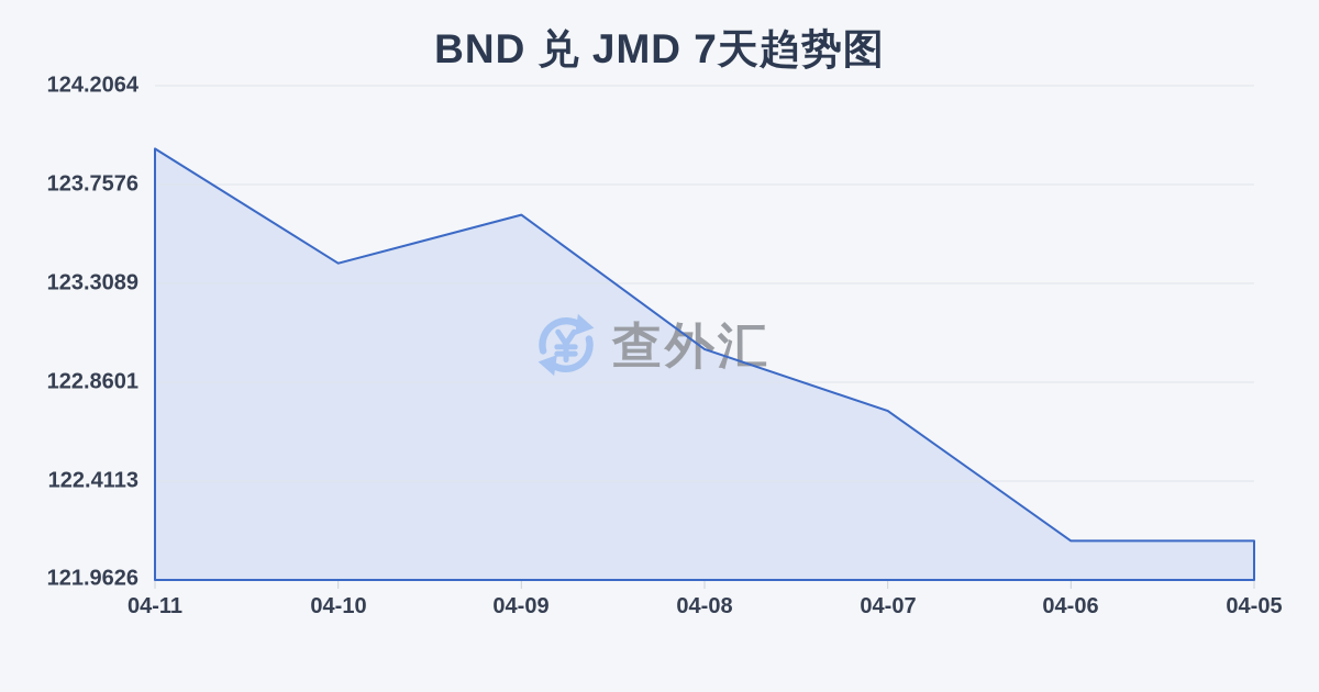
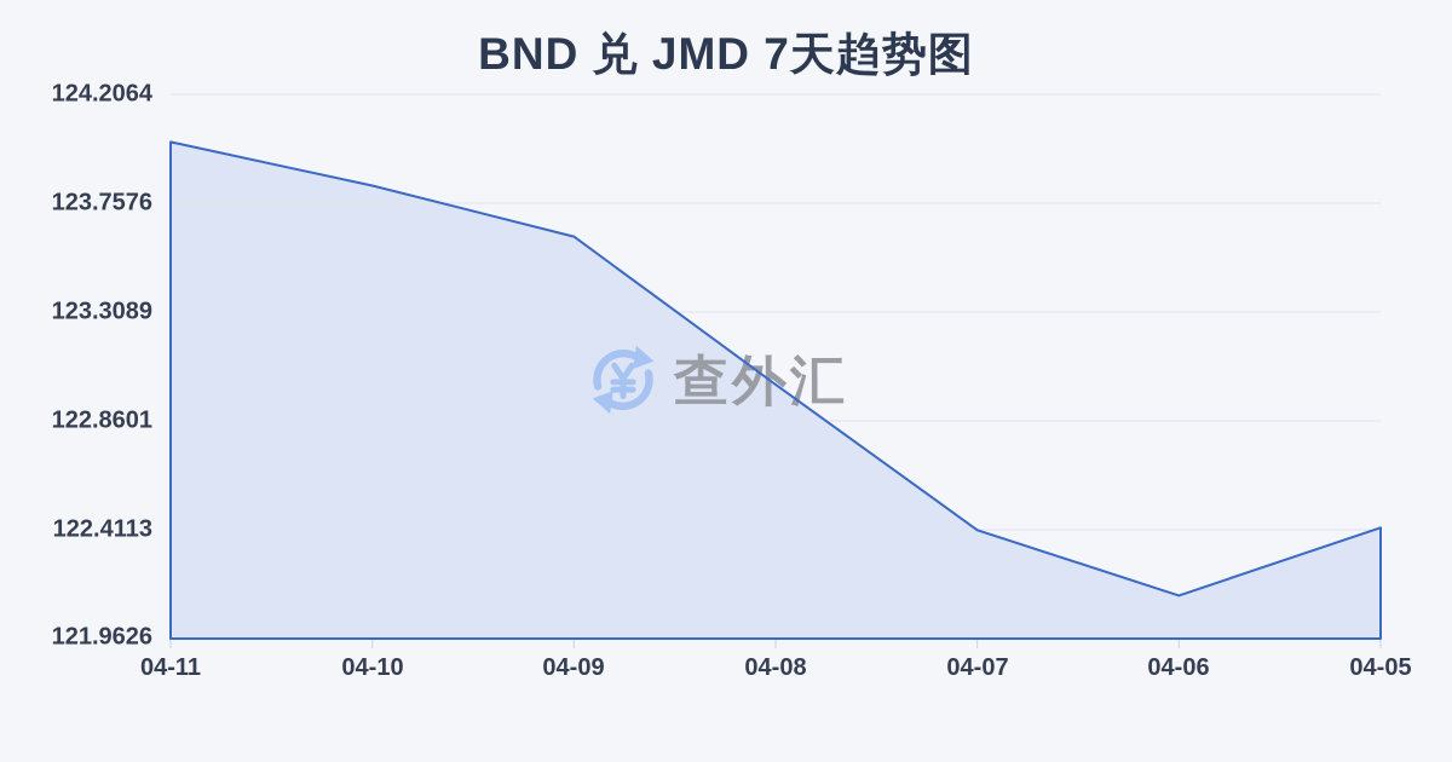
04-11: 123.92 -> 124.01
04-10: 123.40 -> 123.83
04-07: 122.73 -> 122.41
04-05: 122.14 -> 122.42
